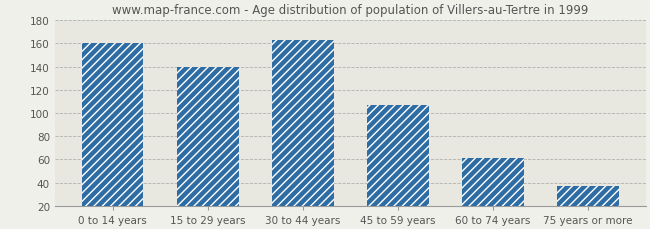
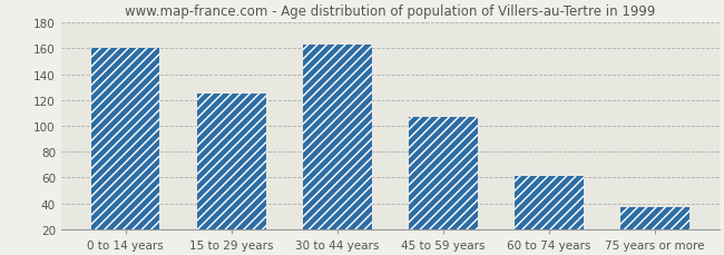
15 to 29 years: 140 -> 125
